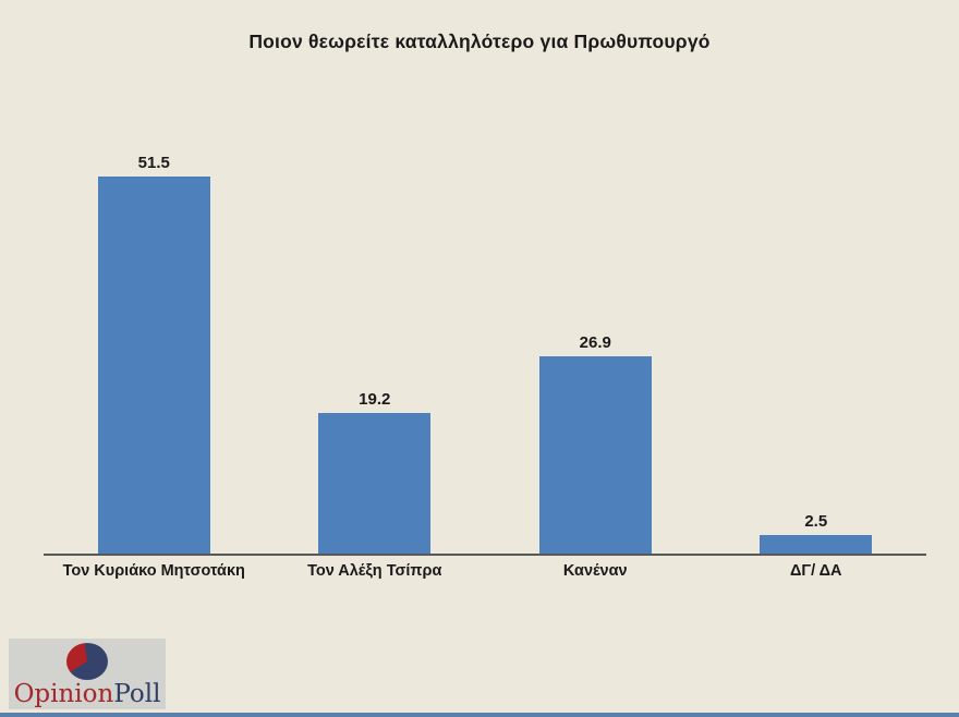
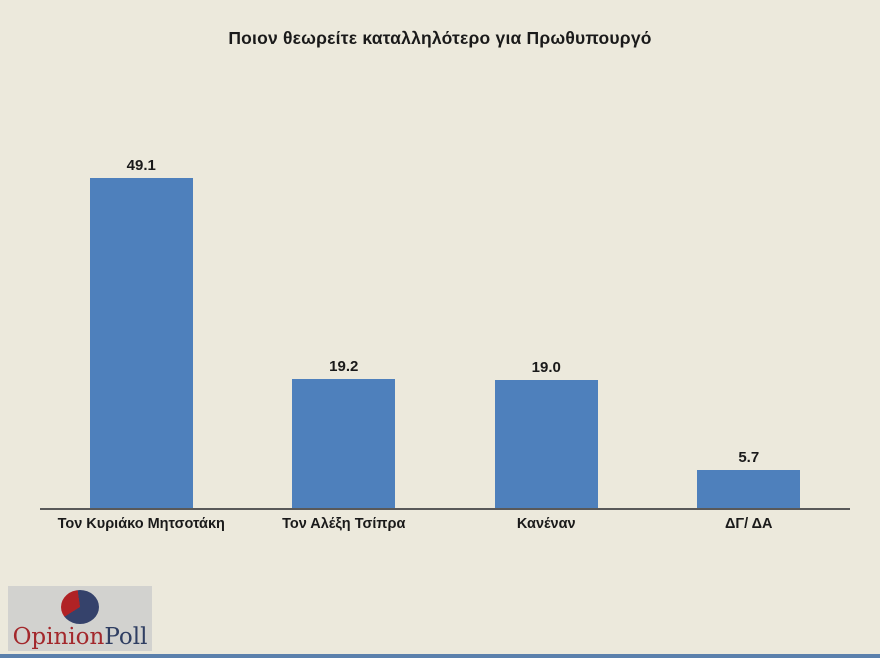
Τον Κυριάκο Μητσοτάκη: 51.5 -> 49.1
Κανέναν: 26.9 -> 19.0
ΔΓ/ ΔΑ: 2.5 -> 5.7
